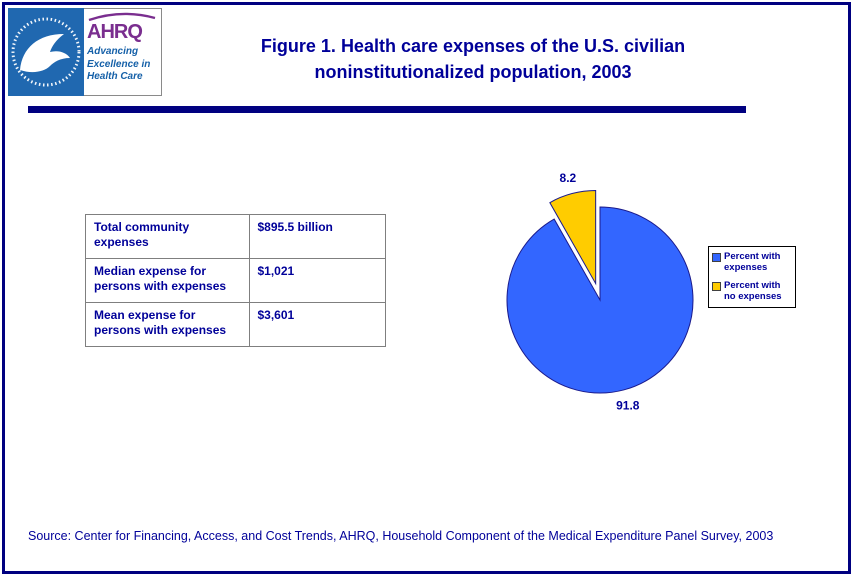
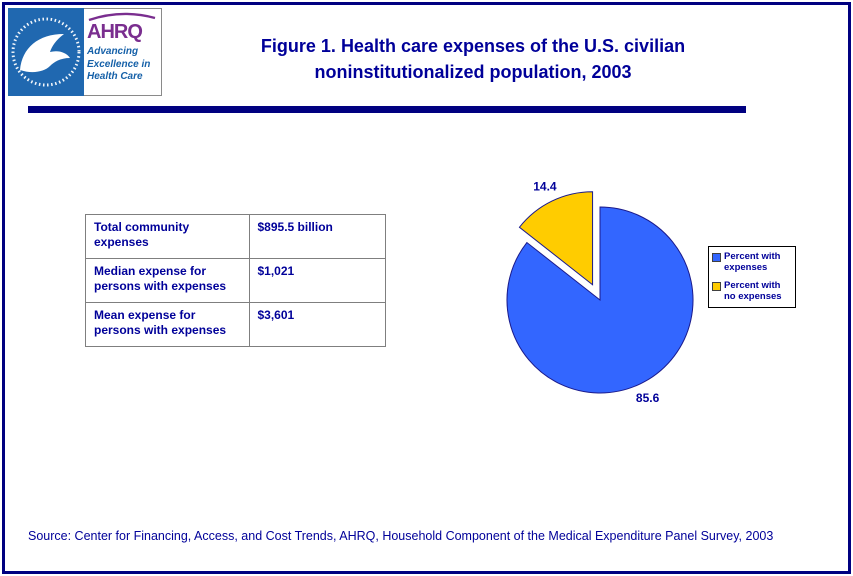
Percent with expenses: 91.8 -> 85.6
Percent with no expenses: 8.2 -> 14.4
